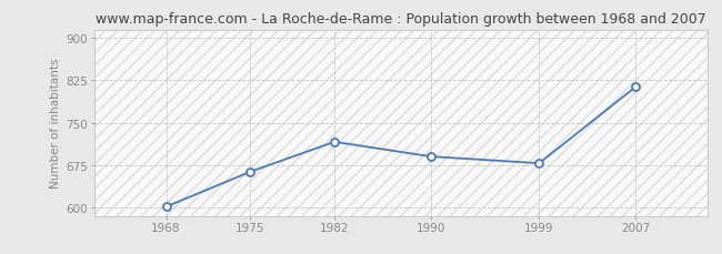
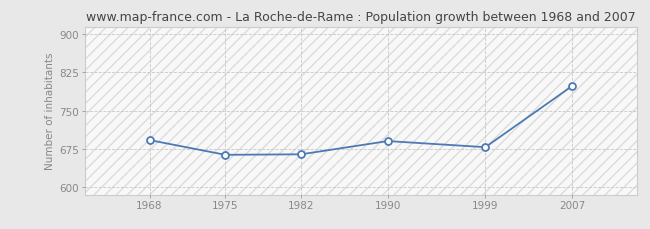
1968: 601 -> 692
1982: 716 -> 664
2007: 813 -> 798
